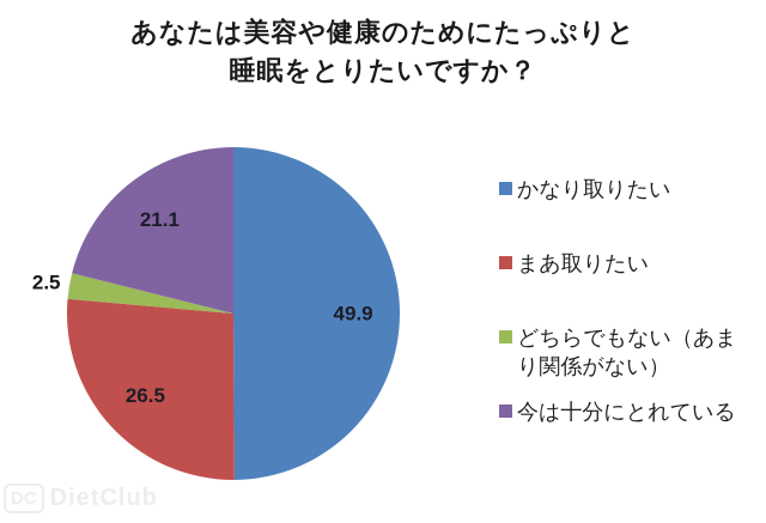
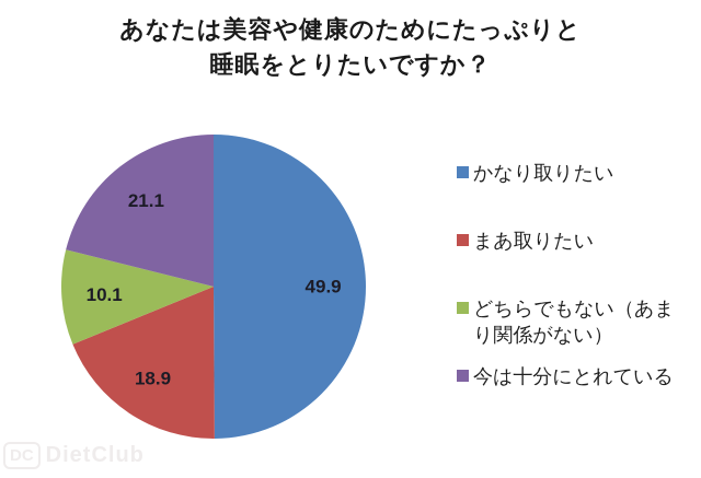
まあ取りたい: 26.5 -> 18.9
どちらでもない（あまり関係がない）: 2.5 -> 10.1
